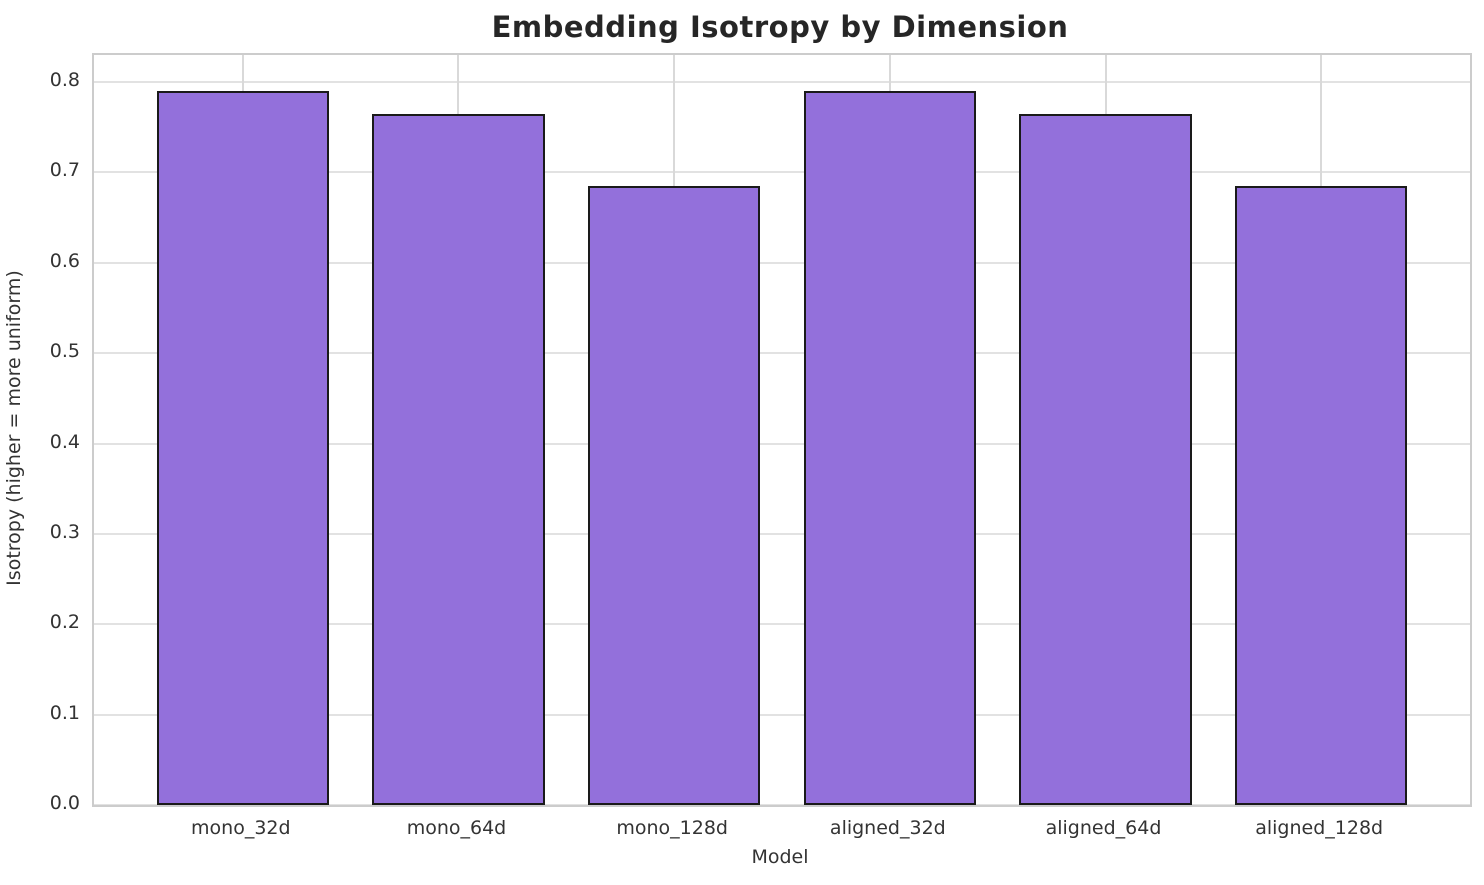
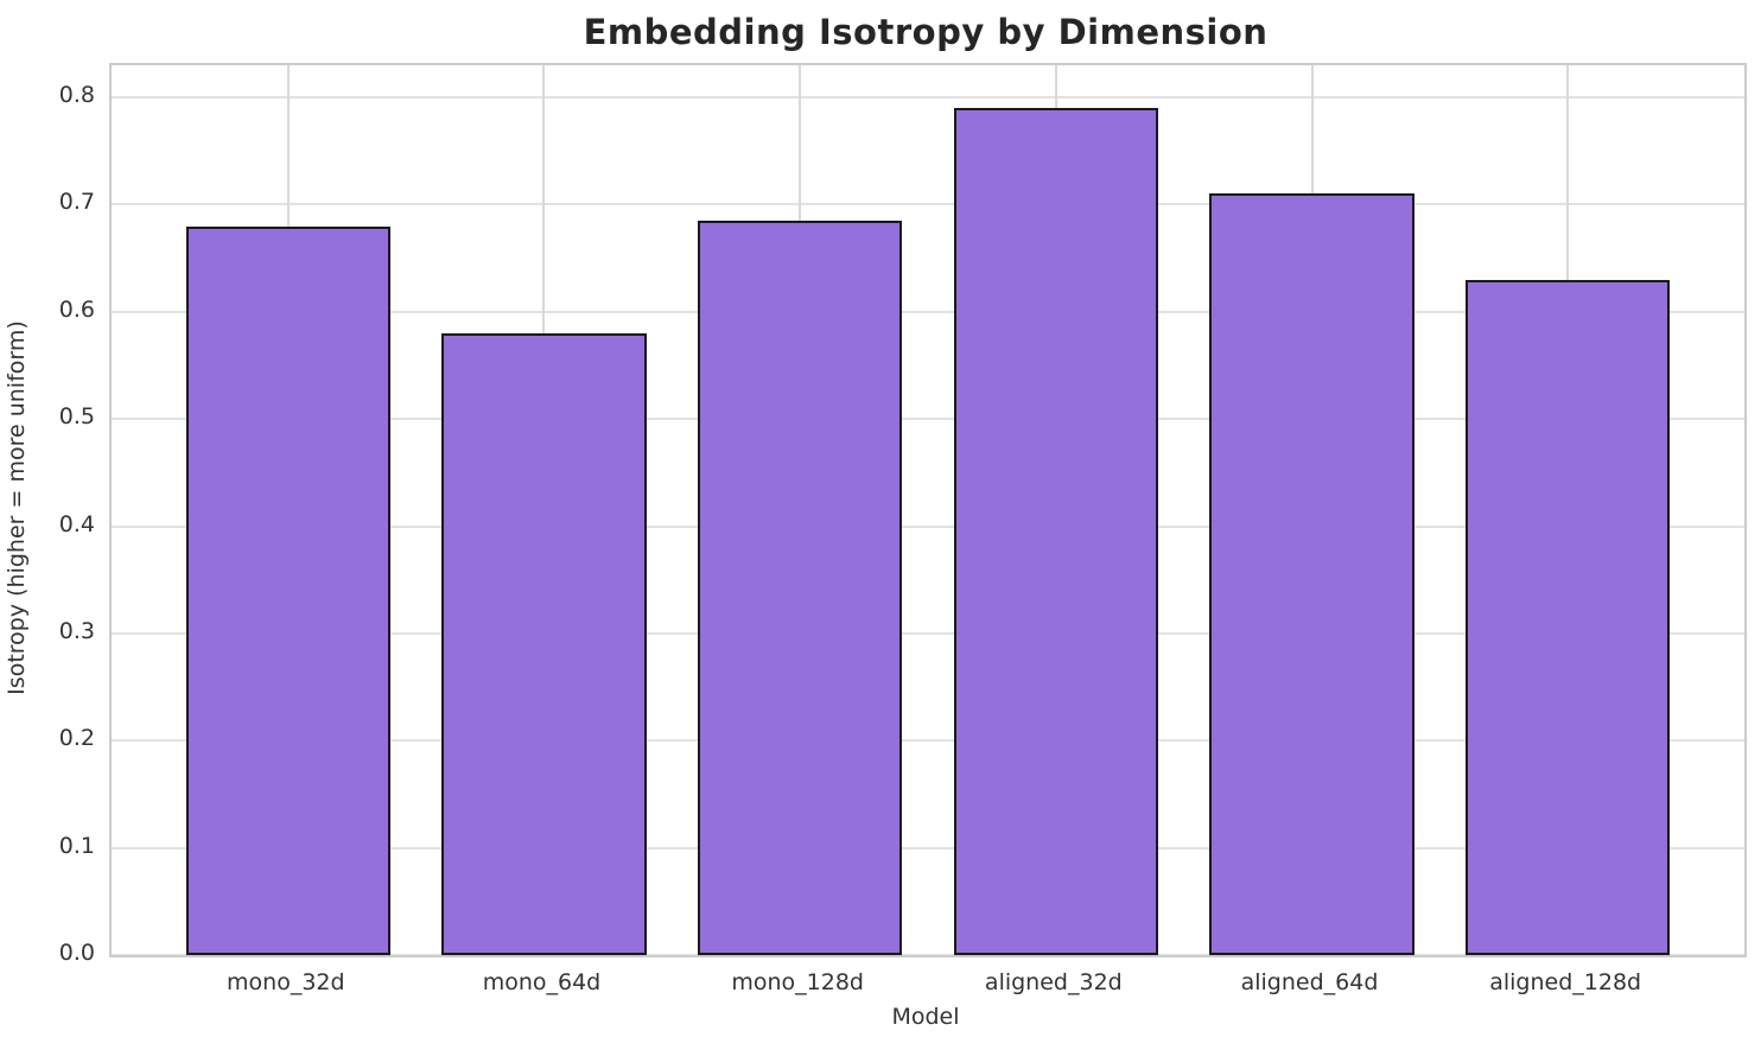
mono_32d: 0.79 -> 0.68
mono_64d: 0.77 -> 0.58
aligned_64d: 0.77 -> 0.71
aligned_128d: 0.69 -> 0.63
